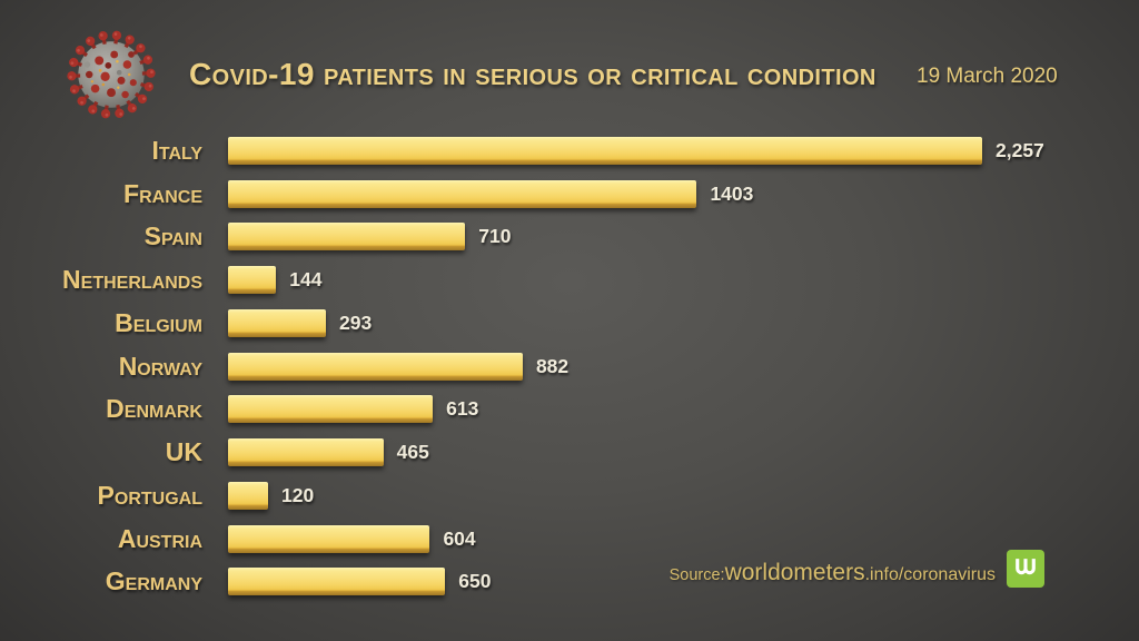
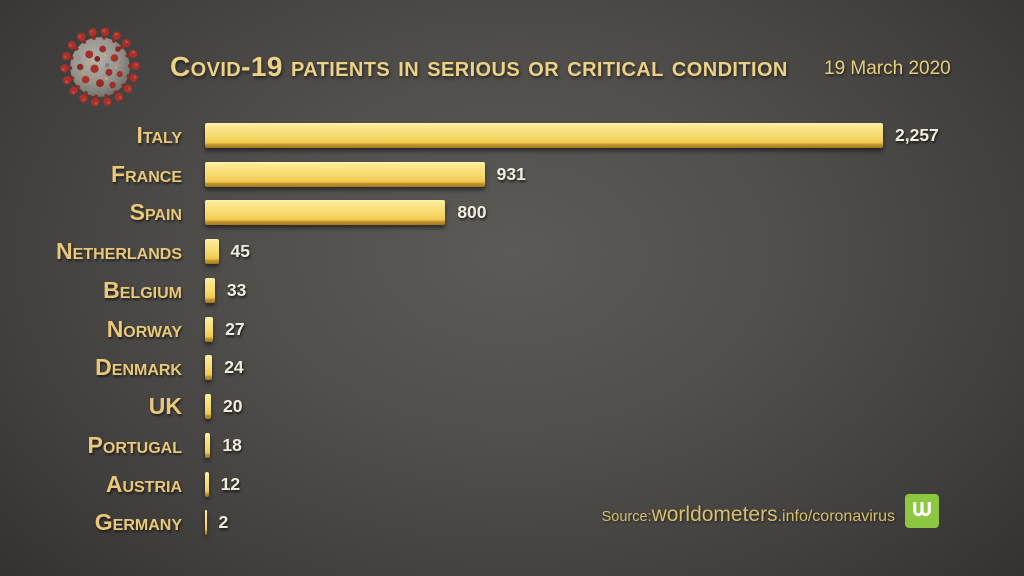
France: 1403 -> 931
Spain: 710 -> 800
Netherlands: 144 -> 45
Belgium: 293 -> 33
Norway: 882 -> 27
Denmark: 613 -> 24
UK: 465 -> 20
Portugal: 120 -> 18
Austria: 604 -> 12
Germany: 650 -> 2
